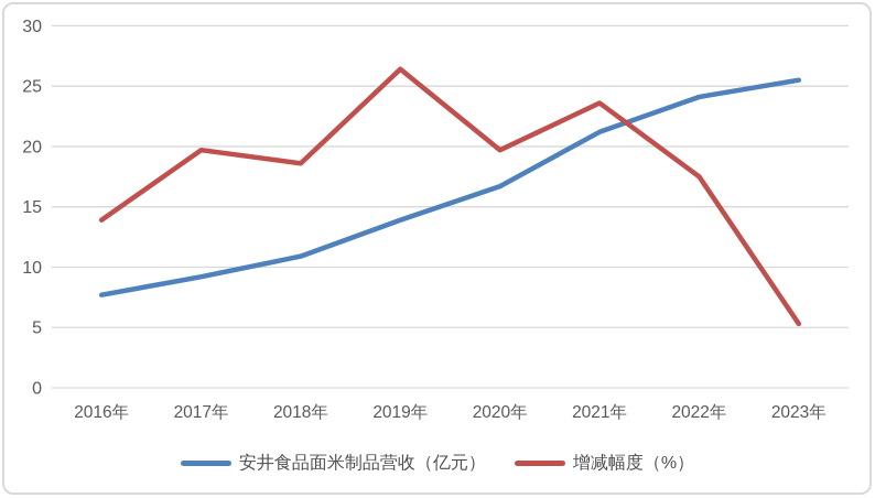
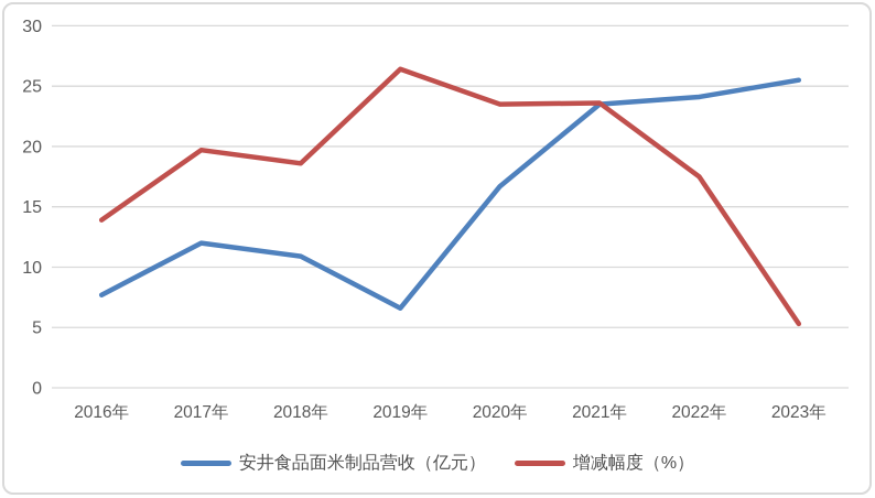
安井食品面米制品营收（亿元）/2017年: 9.2 -> 12.0
安井食品面米制品营收（亿元）/2019年: 13.9 -> 6.6
增减幅度（%）/2020年: 19.7 -> 23.5
安井食品面米制品营收（亿元）/2021年: 21.2 -> 23.5
